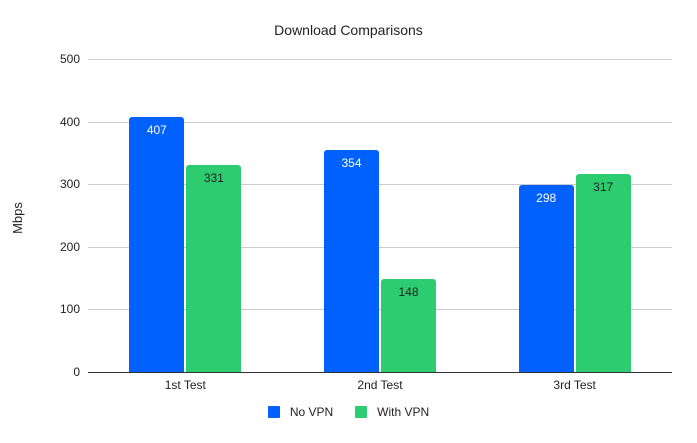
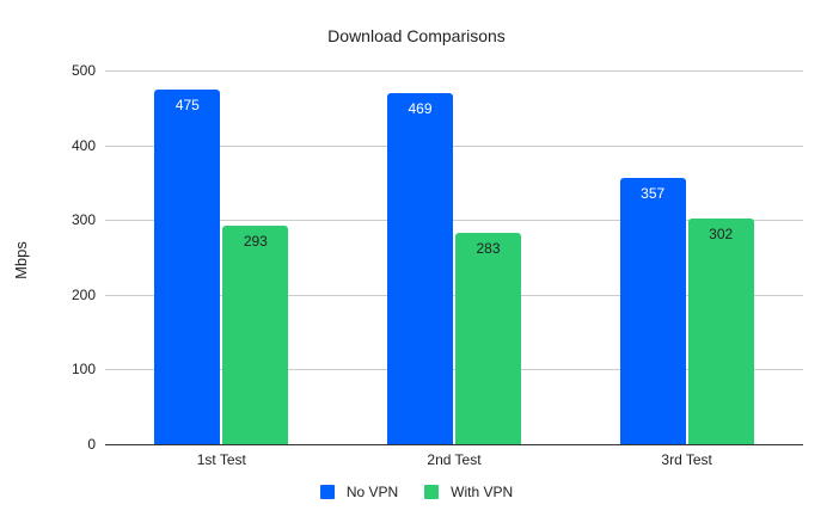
No VPN/1st Test: 407 -> 475
With VPN/1st Test: 331 -> 293
No VPN/2nd Test: 354 -> 469
With VPN/2nd Test: 148 -> 283
No VPN/3rd Test: 298 -> 357
With VPN/3rd Test: 317 -> 302
